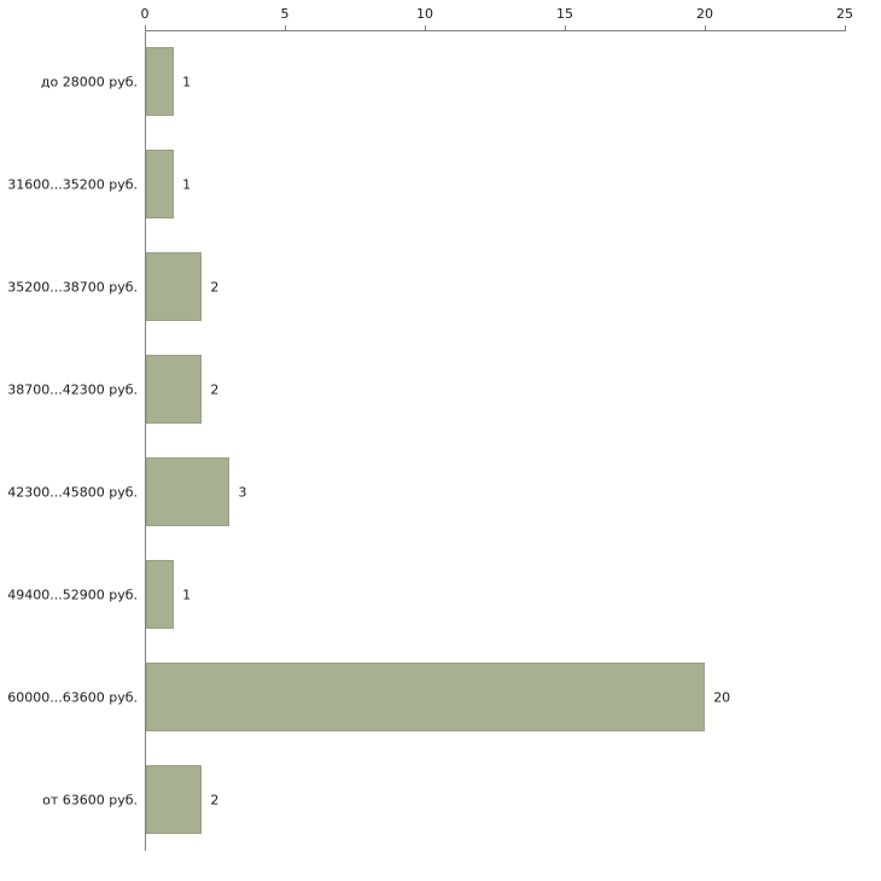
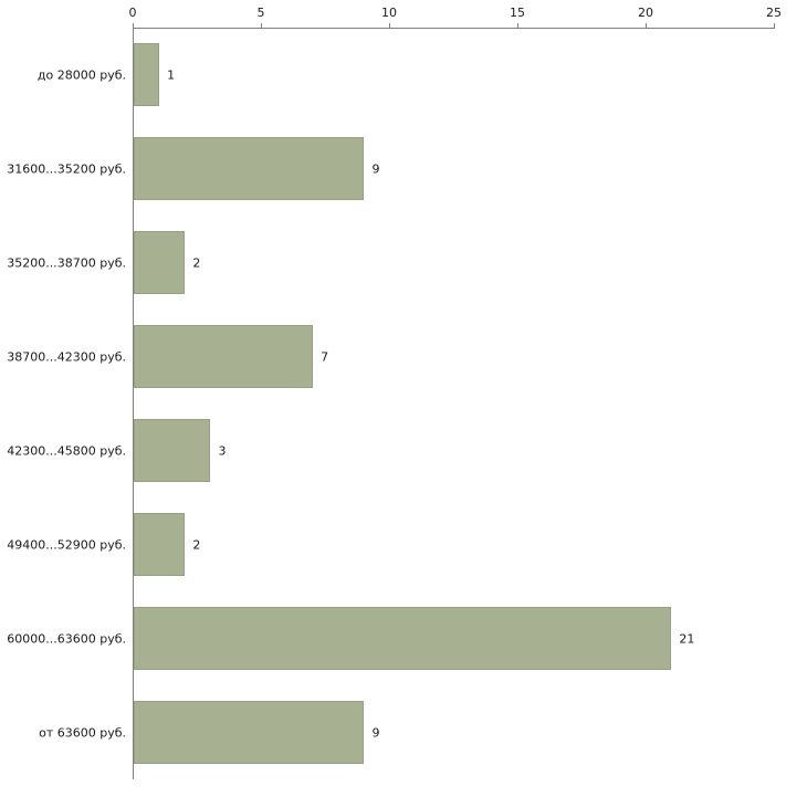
31600...35200 руб.: 1 -> 9
38700...42300 руб.: 2 -> 7
49400...52900 руб.: 1 -> 2
60000...63600 руб.: 20 -> 21
от 63600 руб.: 2 -> 9
